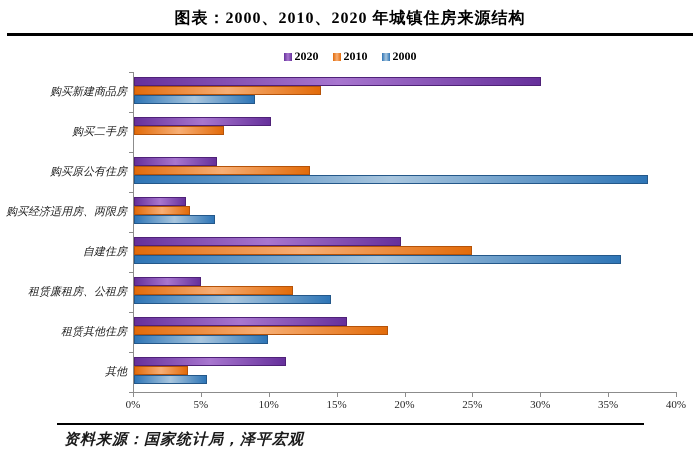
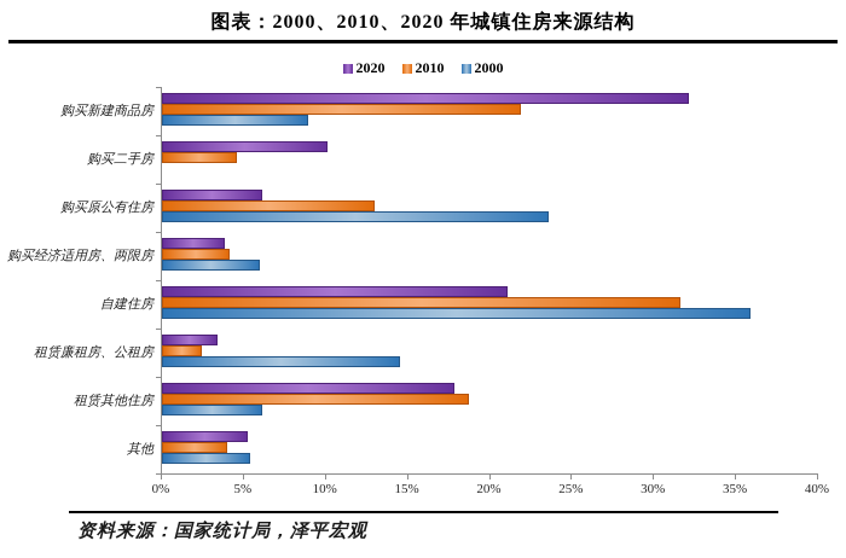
2020/购买新建商品房: 30.0% -> 32.1%
2010/购买新建商品房: 13.8% -> 21.9%
2010/购买二手房: 6.6% -> 4.6%
2000/购买原公有住房: 37.9% -> 23.6%
2020/自建住房: 19.7% -> 21.1%
2010/自建住房: 24.9% -> 31.6%
2020/租赁廉租房、公租房: 4.9% -> 3.4%
2010/租赁廉租房、公租房: 11.7% -> 2.4%
2020/租赁其他住房: 15.7% -> 17.8%
2000/租赁其他住房: 9.9% -> 6.1%
2020/其他: 11.2% -> 5.2%
